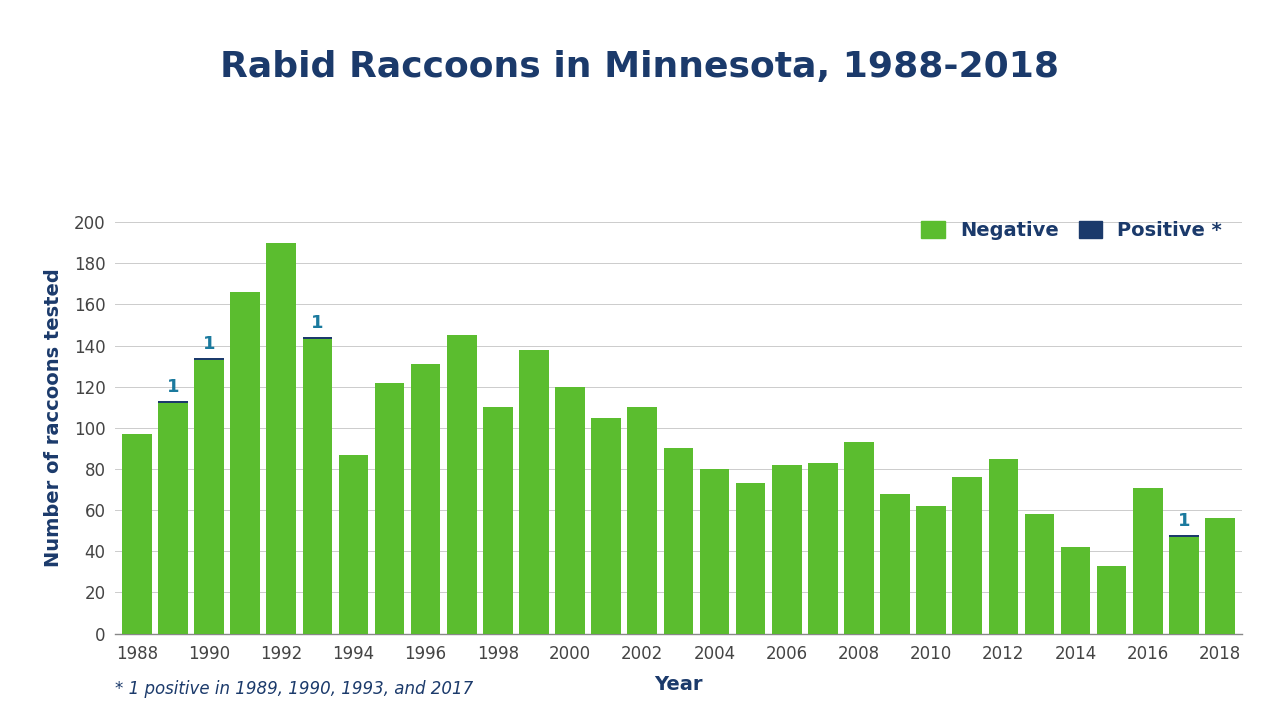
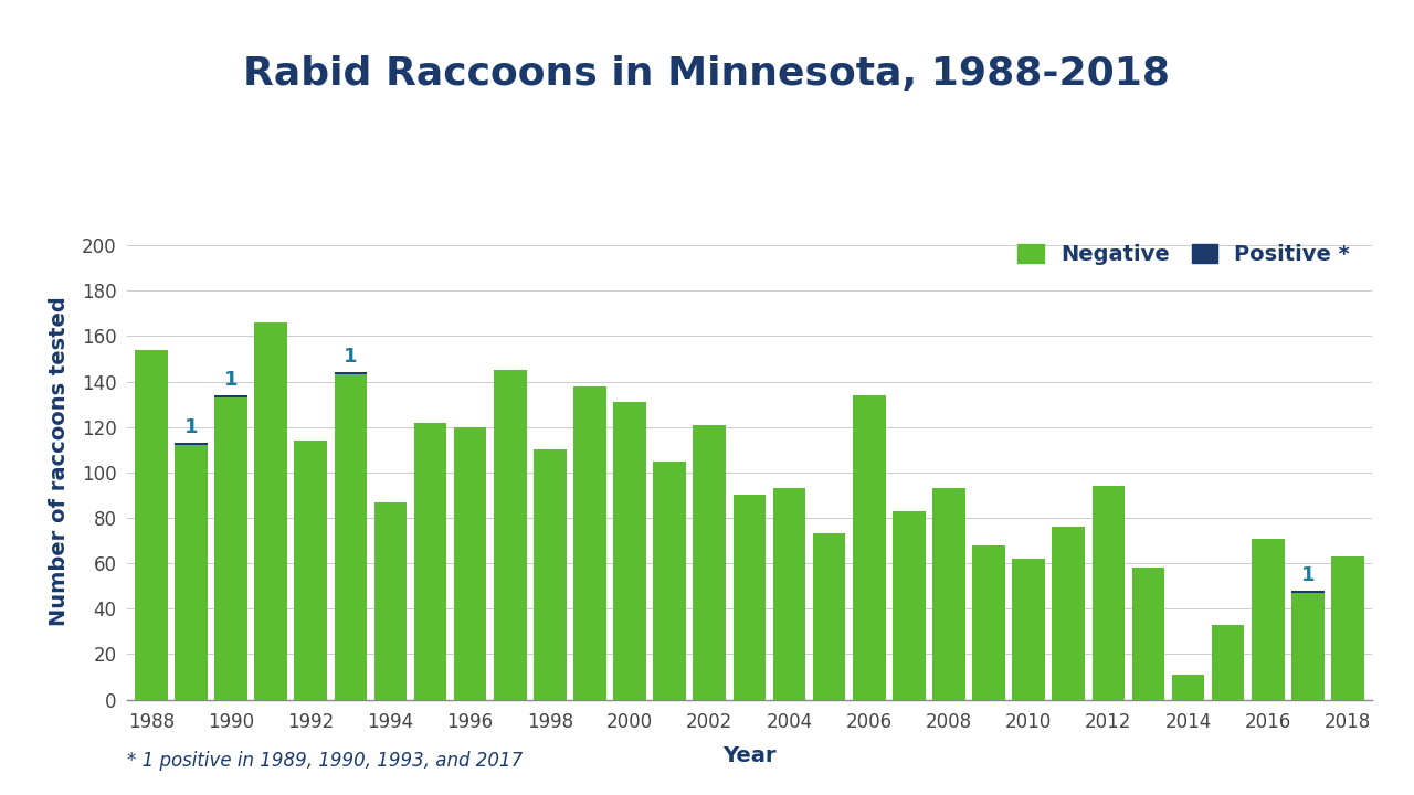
Negative/1988: 97 -> 154
Negative/1992: 190 -> 114
Negative/1996: 131 -> 120
Negative/2000: 120 -> 131
Negative/2002: 110 -> 121
Negative/2004: 80 -> 93
Negative/2006: 82 -> 134
Negative/2012: 85 -> 94
Negative/2014: 42 -> 11
Negative/2018: 56 -> 63
